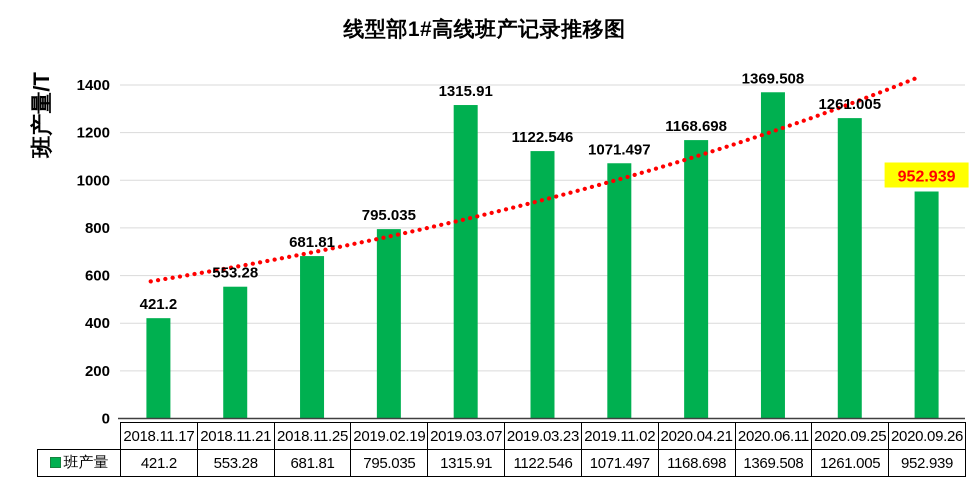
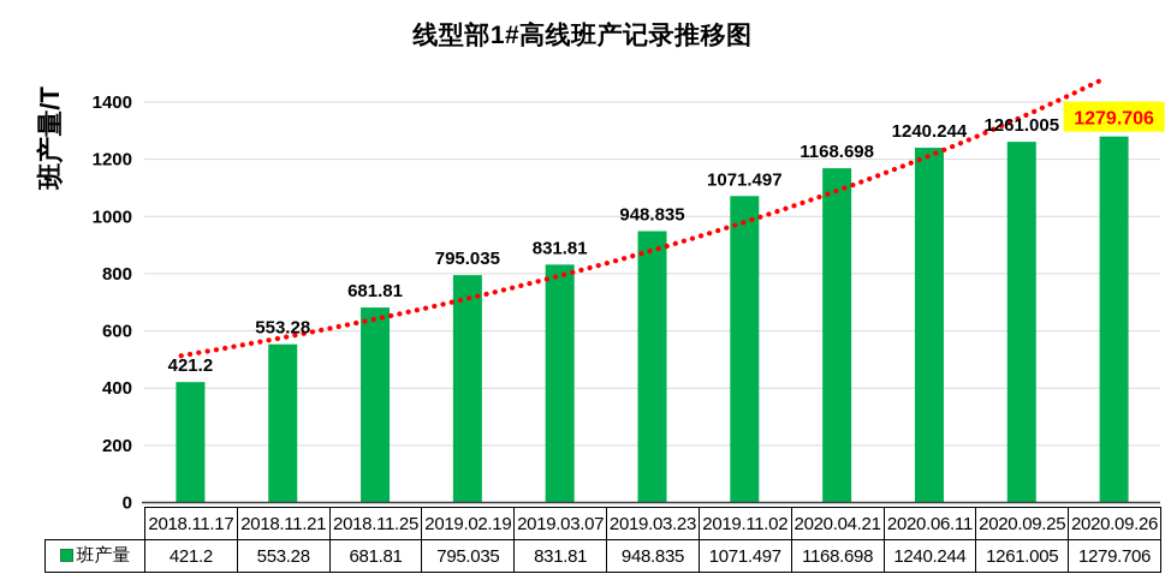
2019.03.07: 1315.91 -> 831.81
2019.03.23: 1122.546 -> 948.835
2020.06.11: 1369.508 -> 1240.244
2020.09.26: 952.939 -> 1279.706
